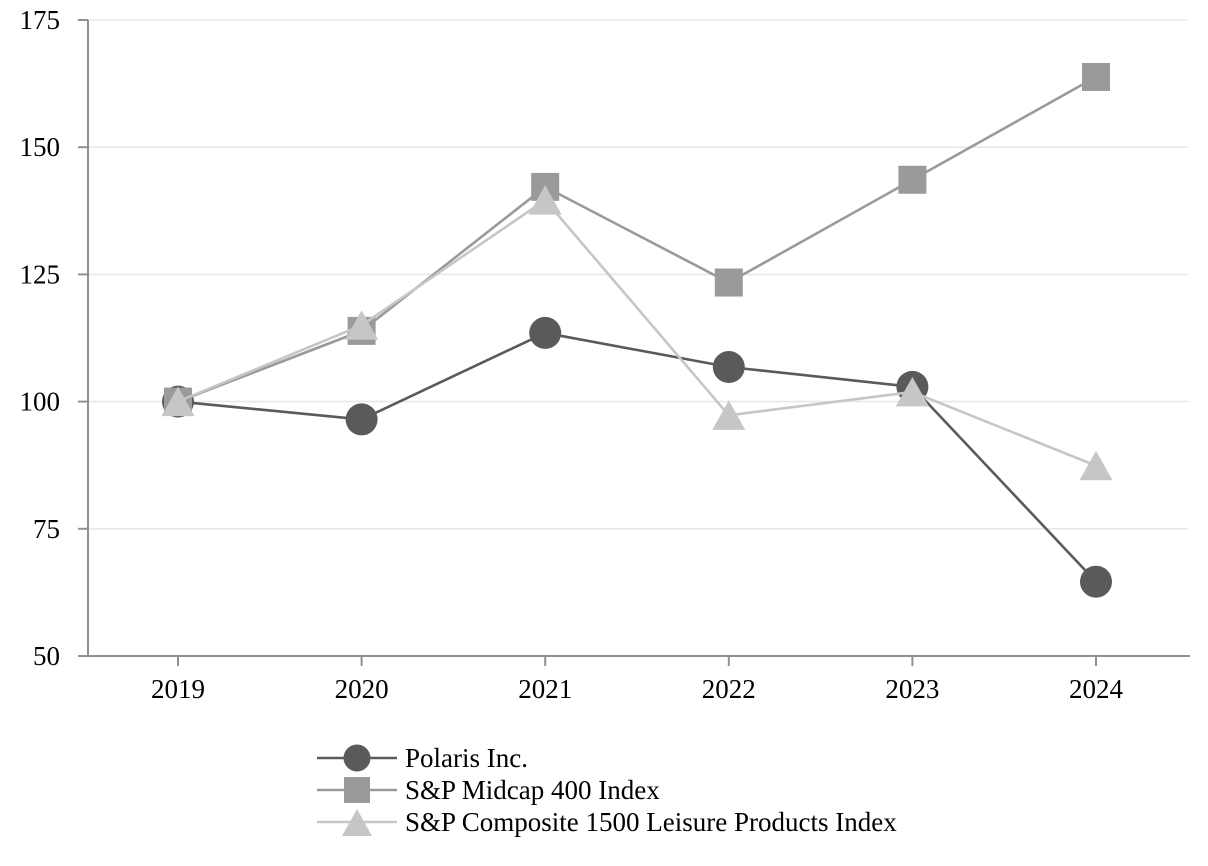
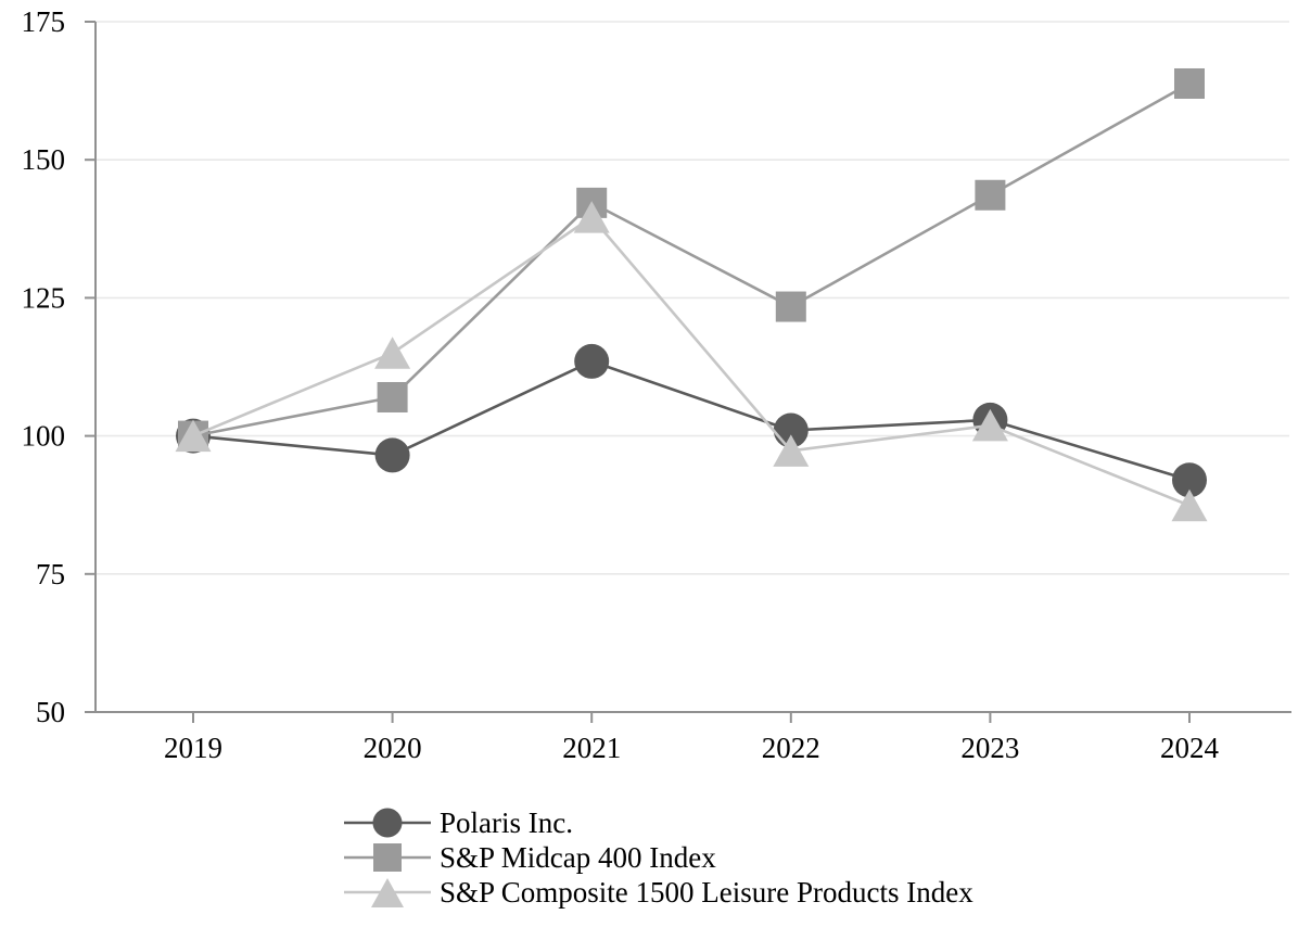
S&P Midcap 400 Index/2020: 114 -> 107
Polaris Inc./2022: 107 -> 101
Polaris Inc./2024: 65 -> 92
